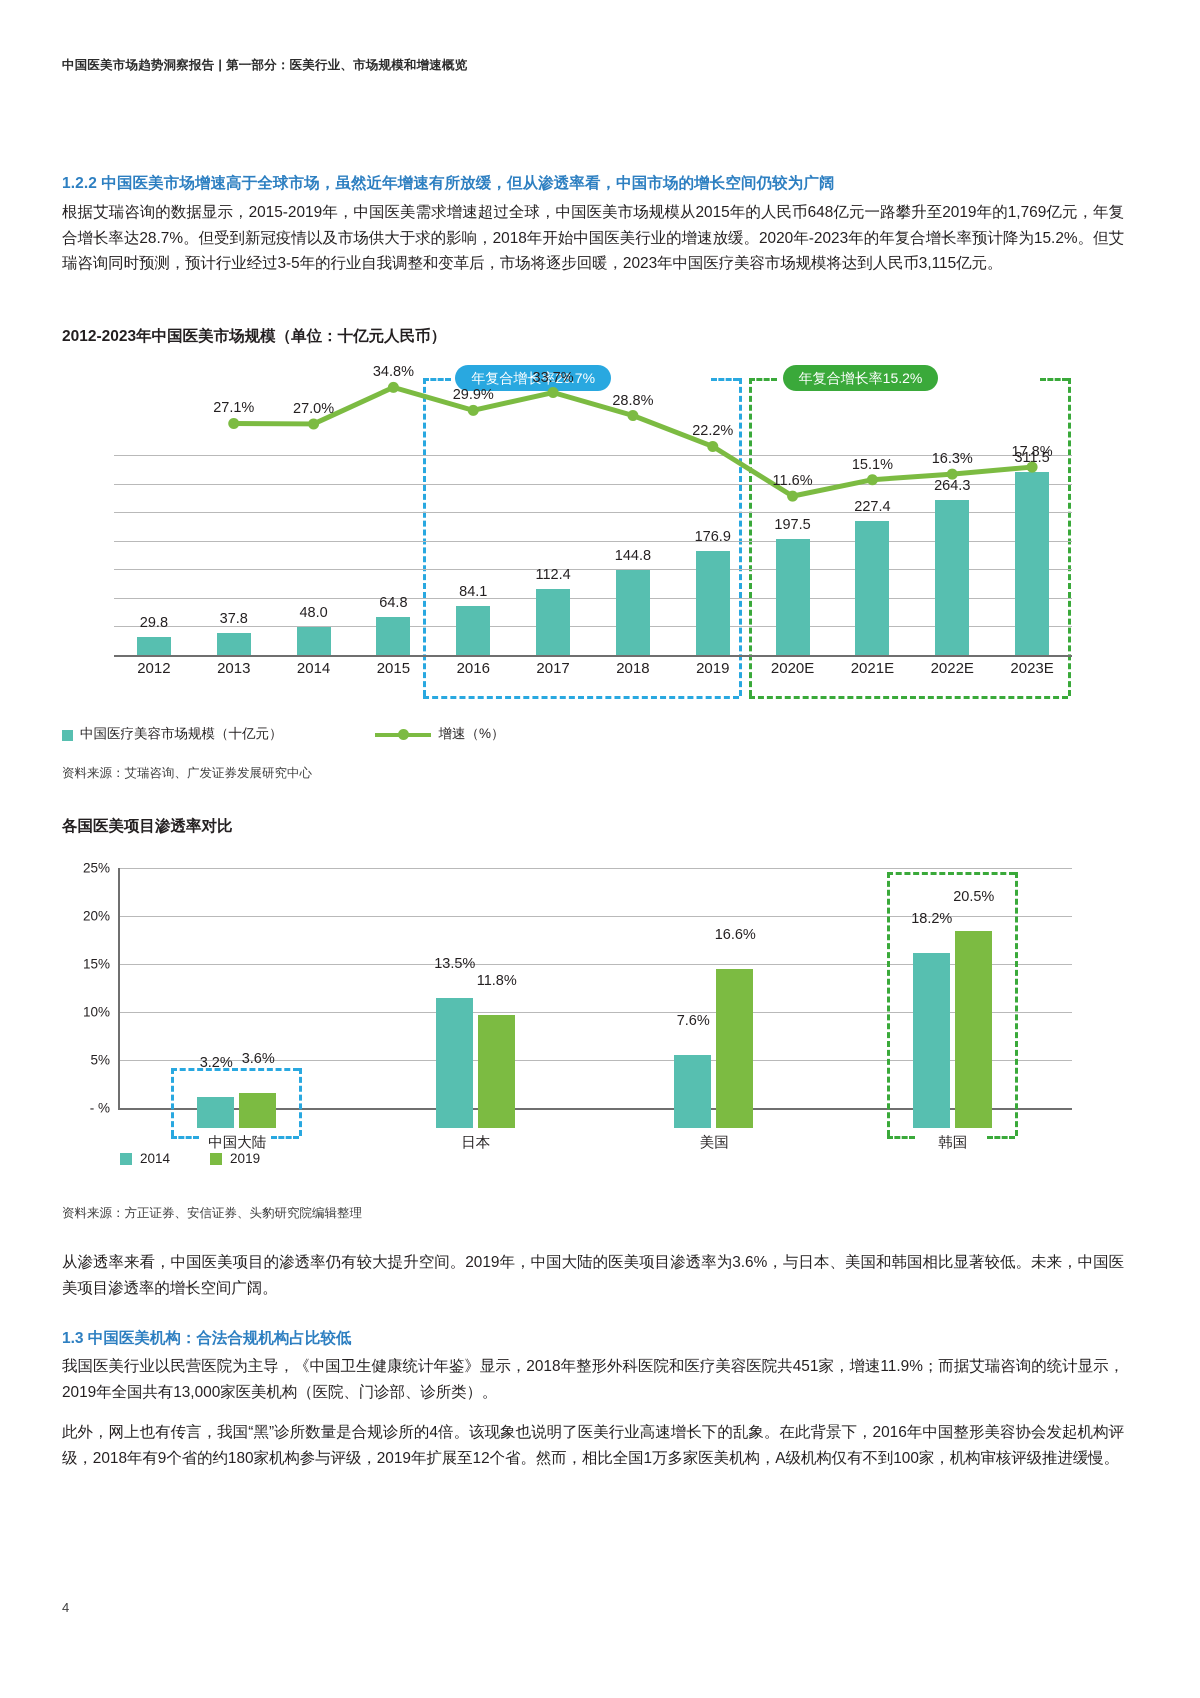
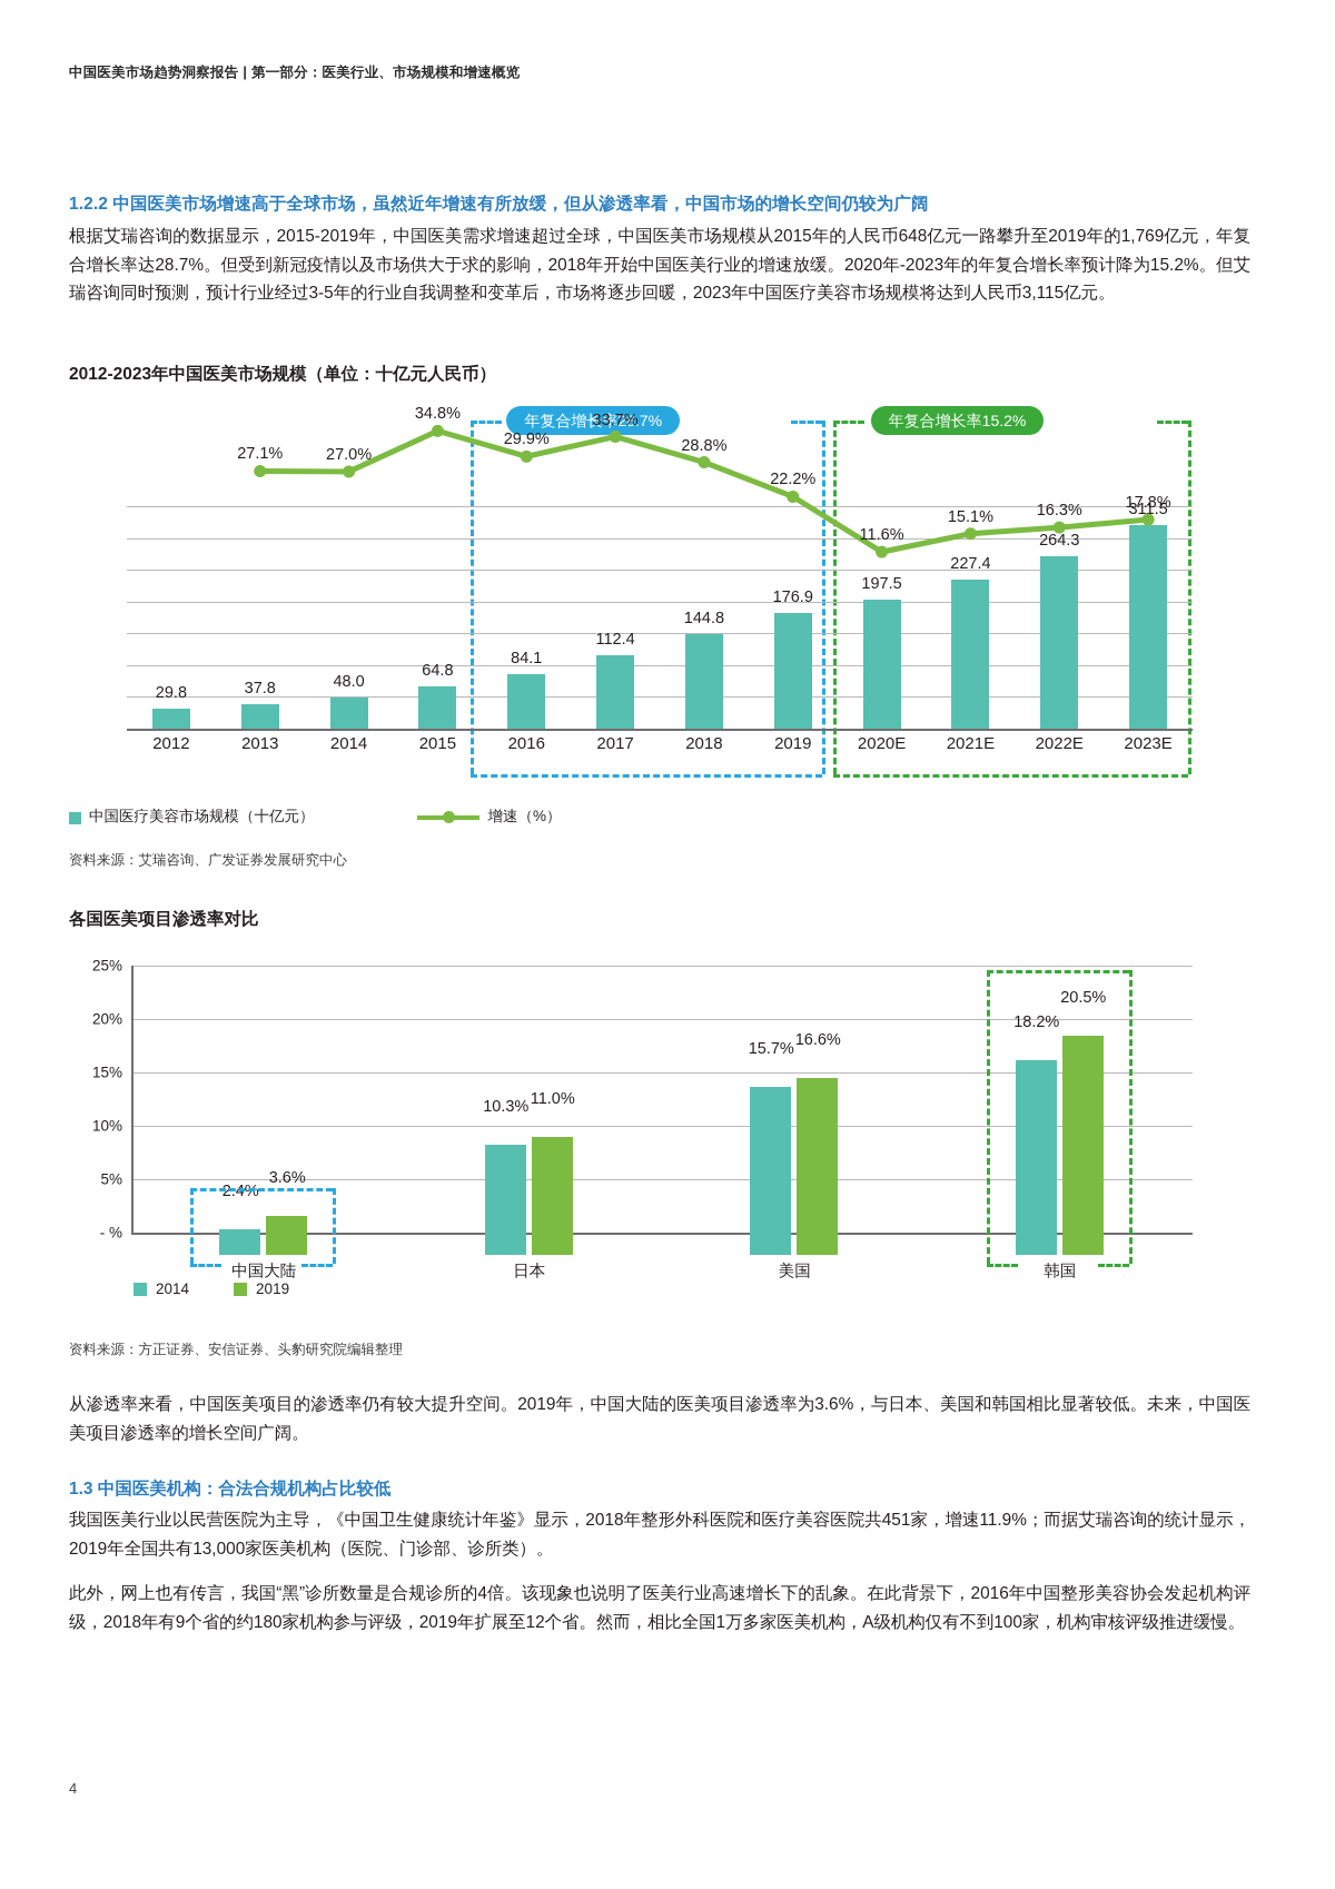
各国医美项目渗透率对比/2014/中国大陆: 3.2% -> 2.4%
各国医美项目渗透率对比/2014/日本: 13.5% -> 10.3%
各国医美项目渗透率对比/2019/日本: 11.8% -> 11.0%
各国医美项目渗透率对比/2014/美国: 7.6% -> 15.7%
